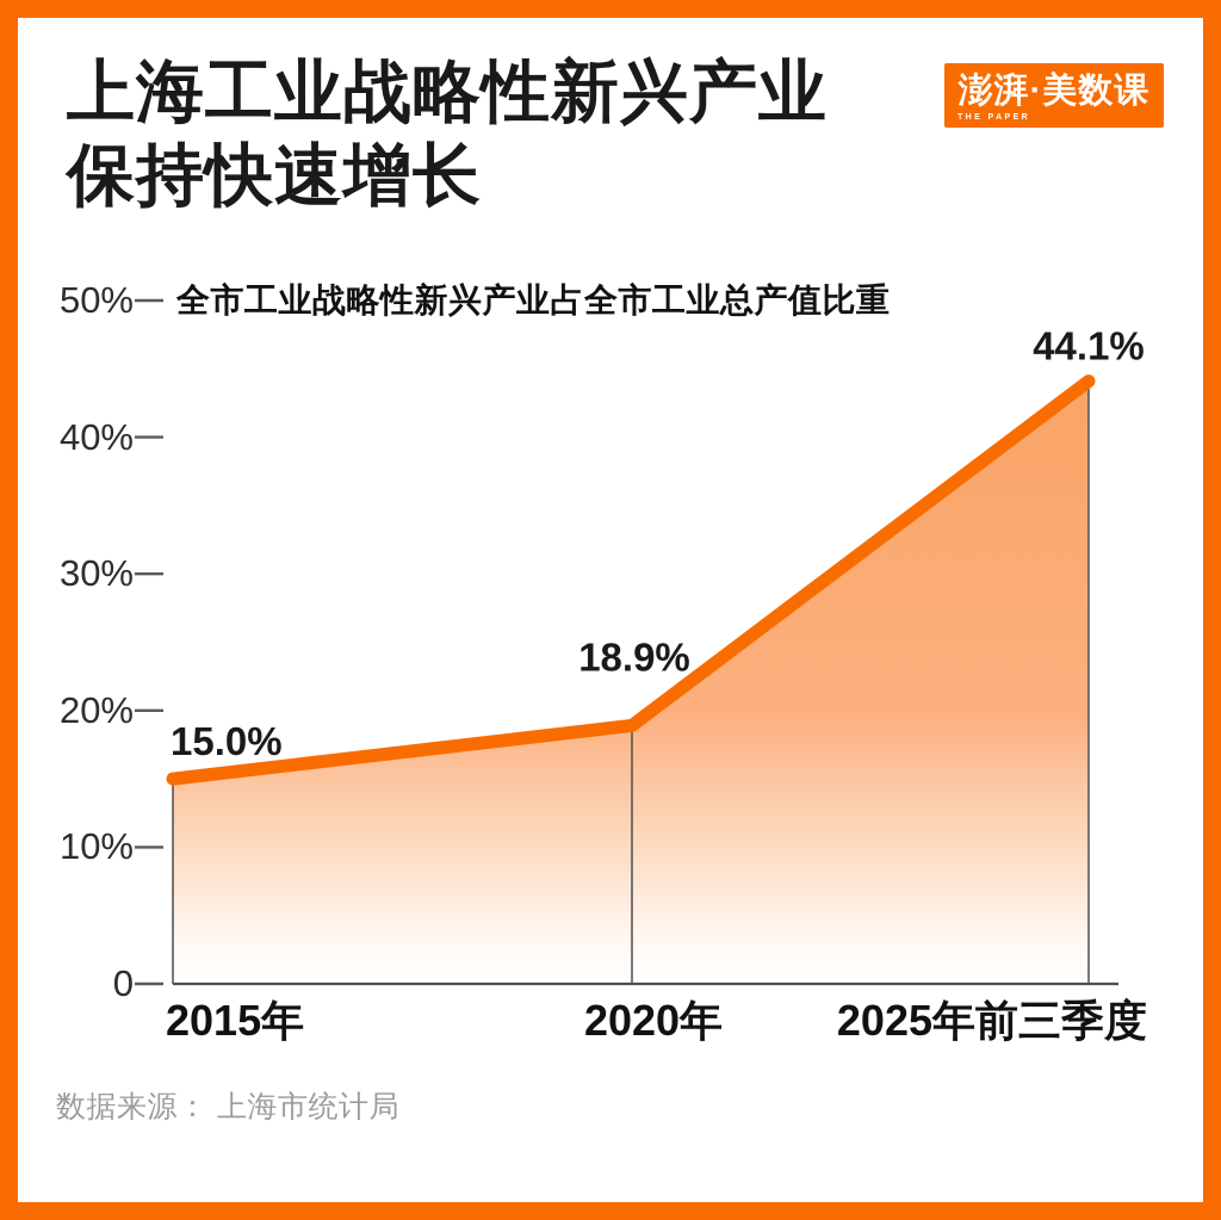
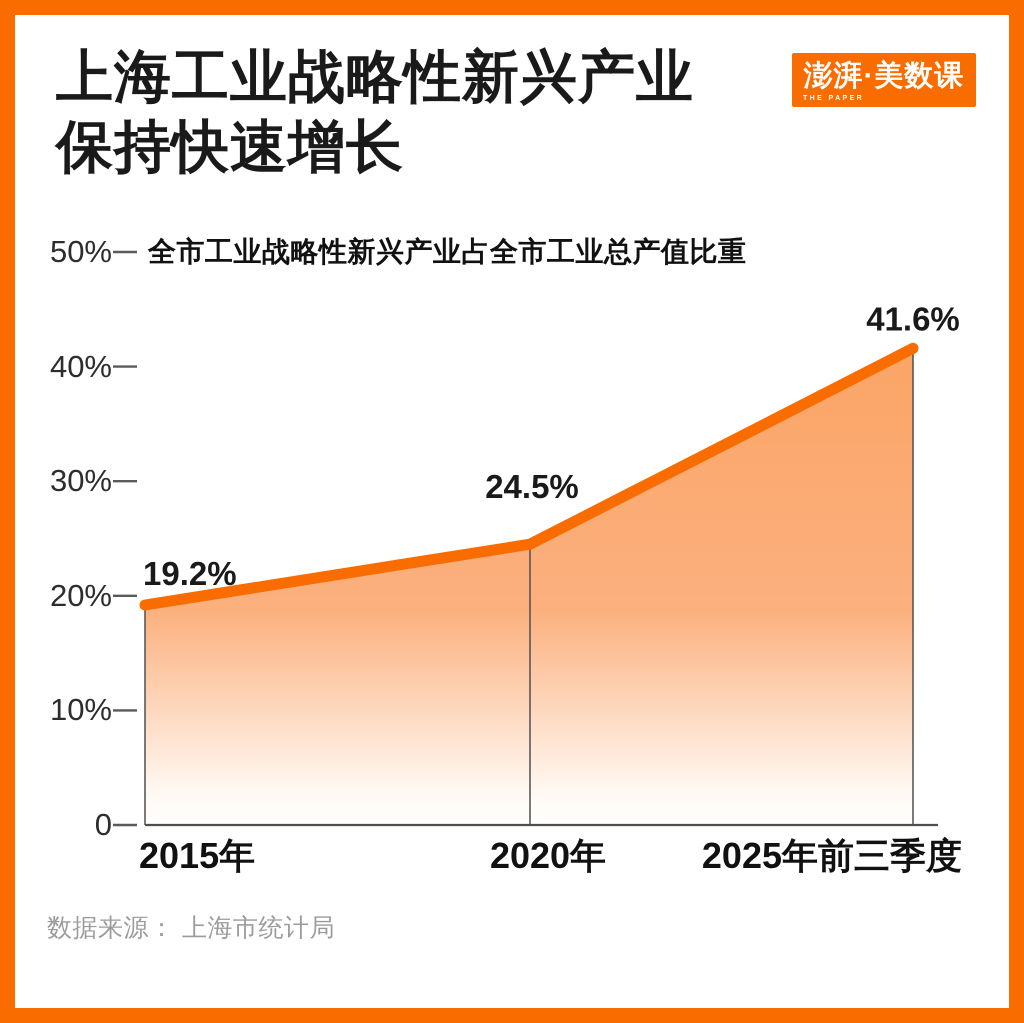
2015年: 15.0% -> 19.2%
2020年: 18.9% -> 24.5%
2025年前三季度: 44.1% -> 41.6%
